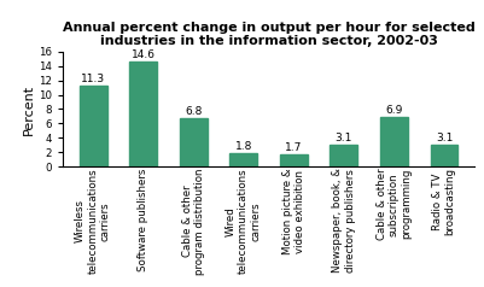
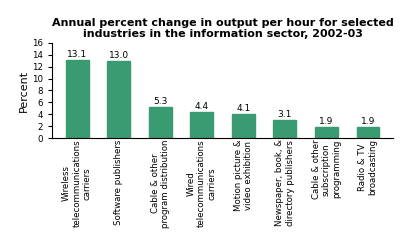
Wireless telecommunications carriers: 11.3 -> 13.1
Software publishers: 14.6 -> 13.0
Cable & other program distribution: 6.8 -> 5.3
Wired telecommunications carriers: 1.8 -> 4.4
Motion picture & video exhibition: 1.7 -> 4.1
Cable & other subscription programming: 6.9 -> 1.9
Radio & TV broadcasting: 3.1 -> 1.9
